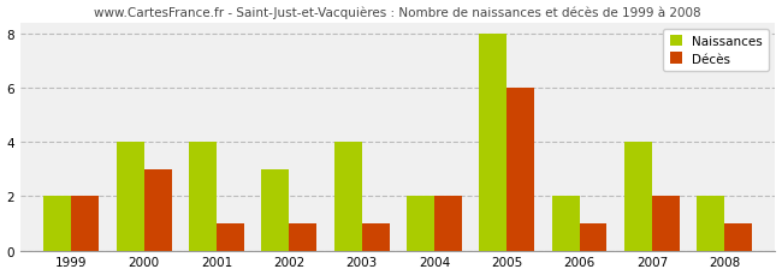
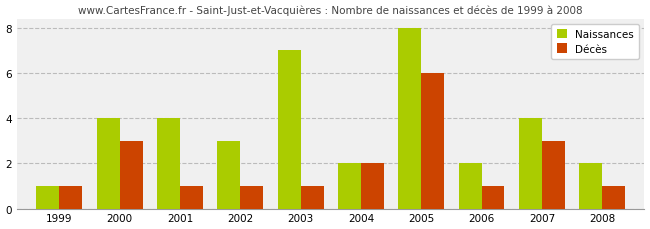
Naissances/1999: 2 -> 1
Décès/1999: 2 -> 1
Naissances/2003: 4 -> 7
Décès/2007: 2 -> 3
